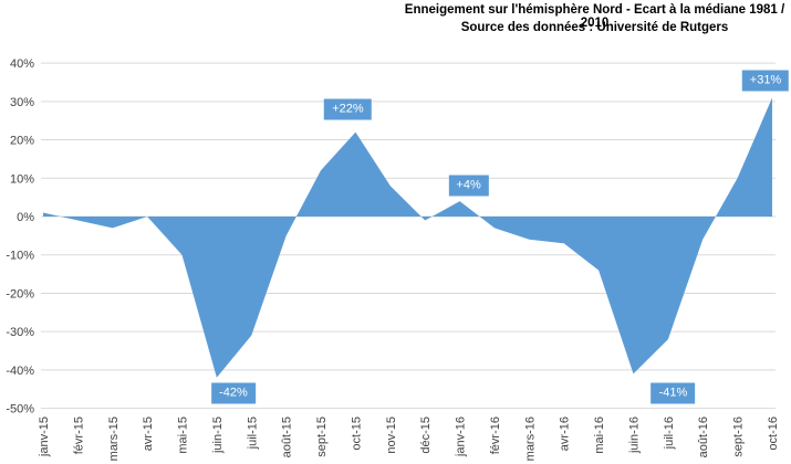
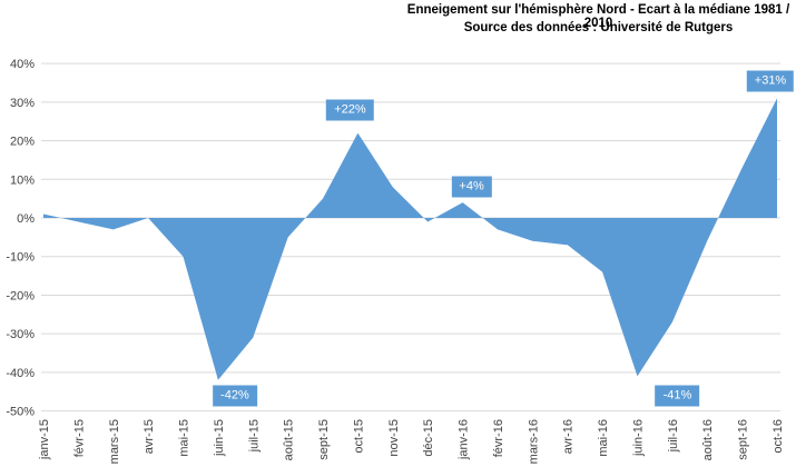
sept-15: 12% -> 5%
juil-16: -32% -> -27%
sept-16: 10% -> 13%
